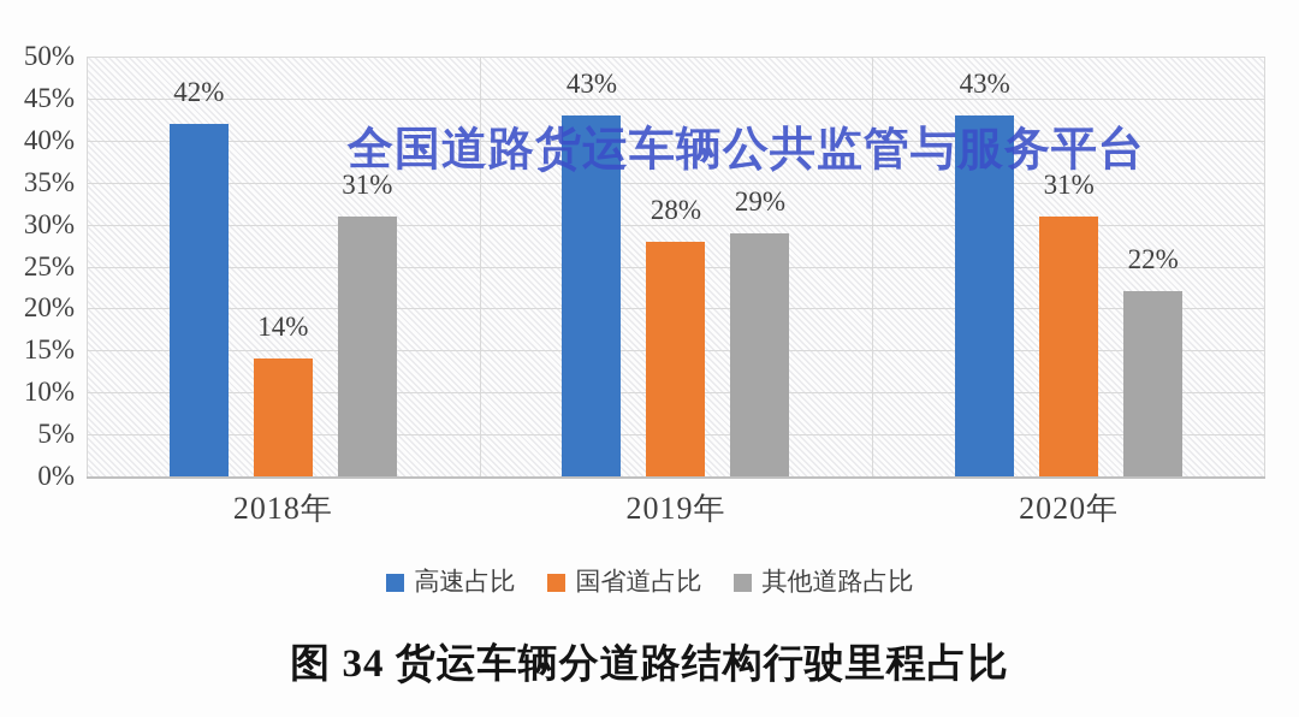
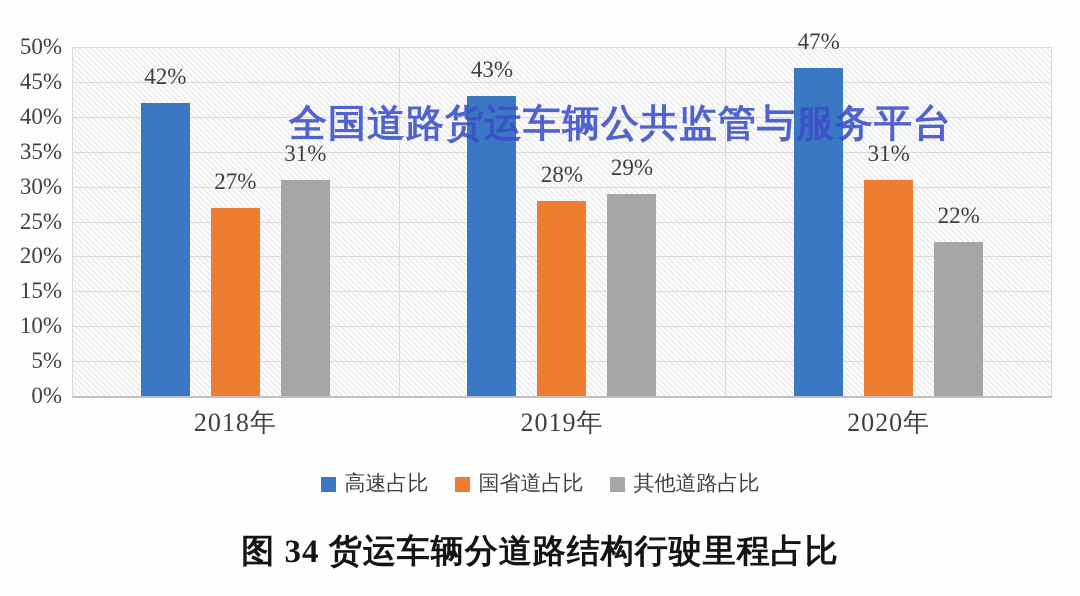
国省道占比/2018年: 14% -> 27%
高速占比/2020年: 43% -> 47%
